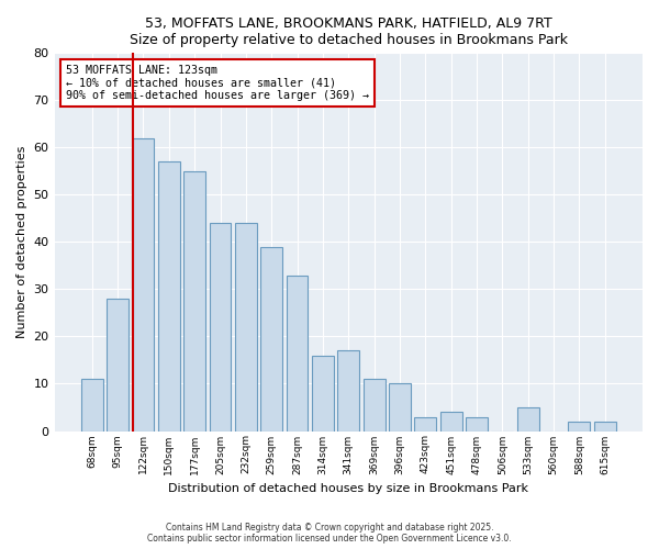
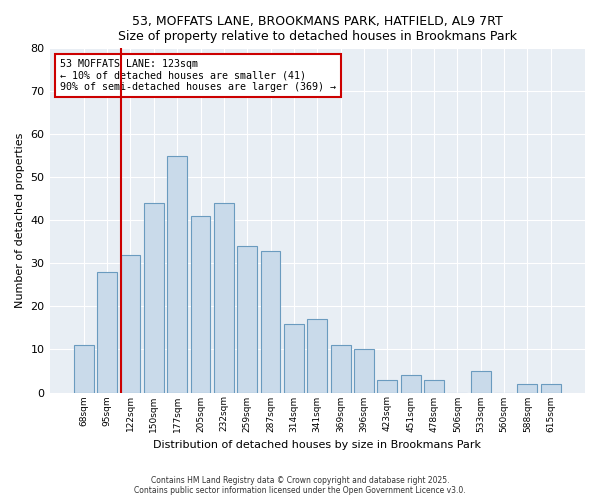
122sqm: 62 -> 32
150sqm: 57 -> 44
205sqm: 44 -> 41
259sqm: 39 -> 34
